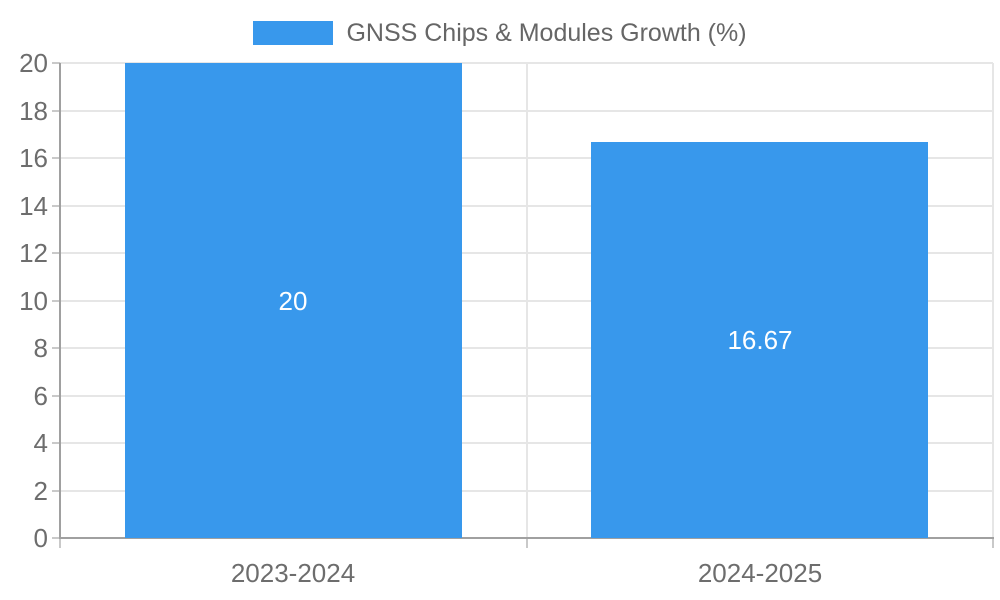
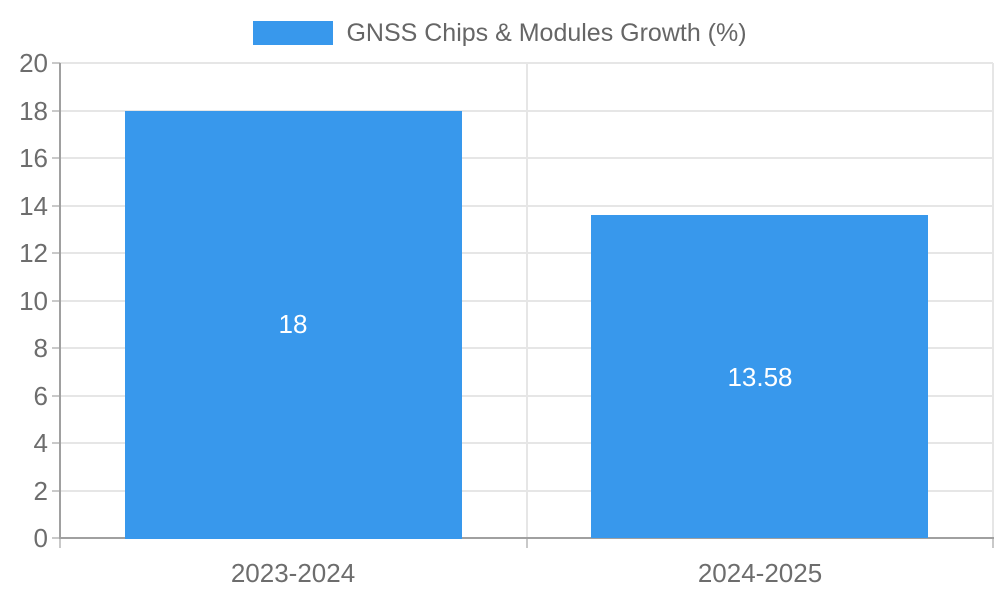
2023-2024: 20 -> 18
2024-2025: 16.67 -> 13.58
